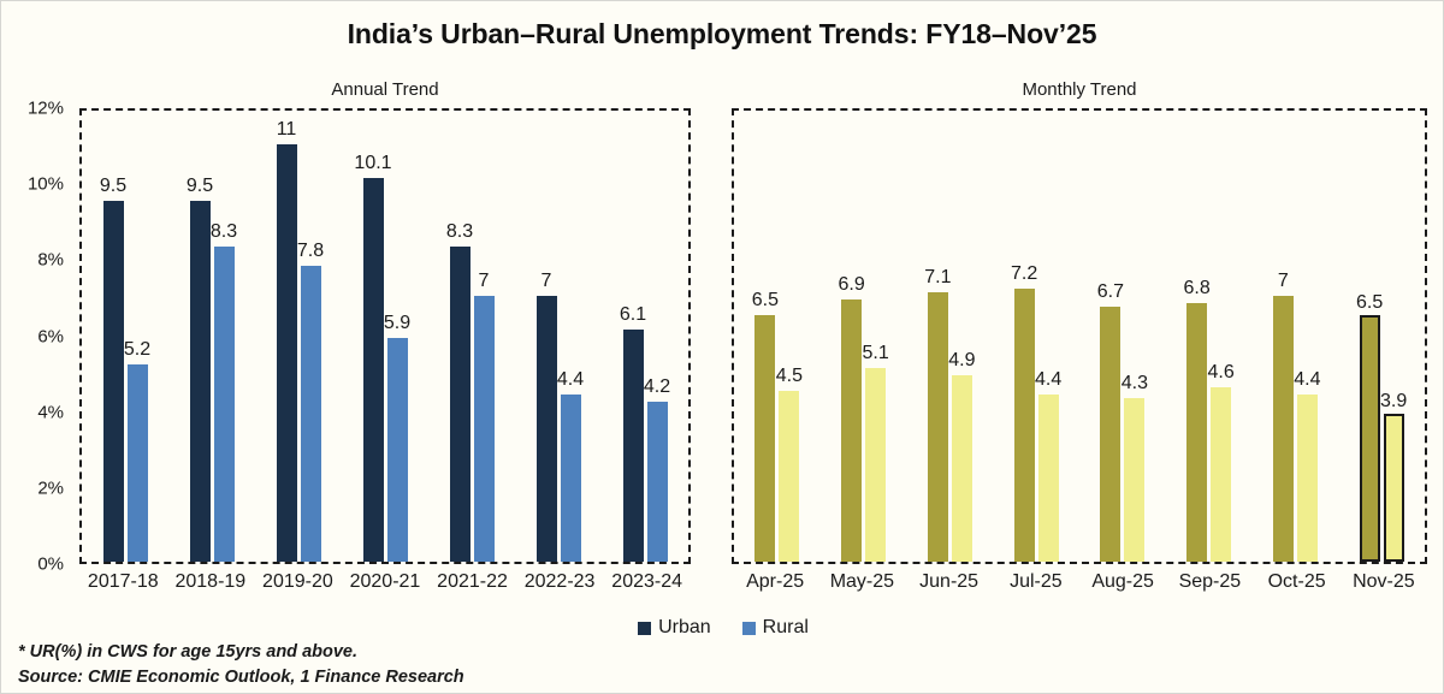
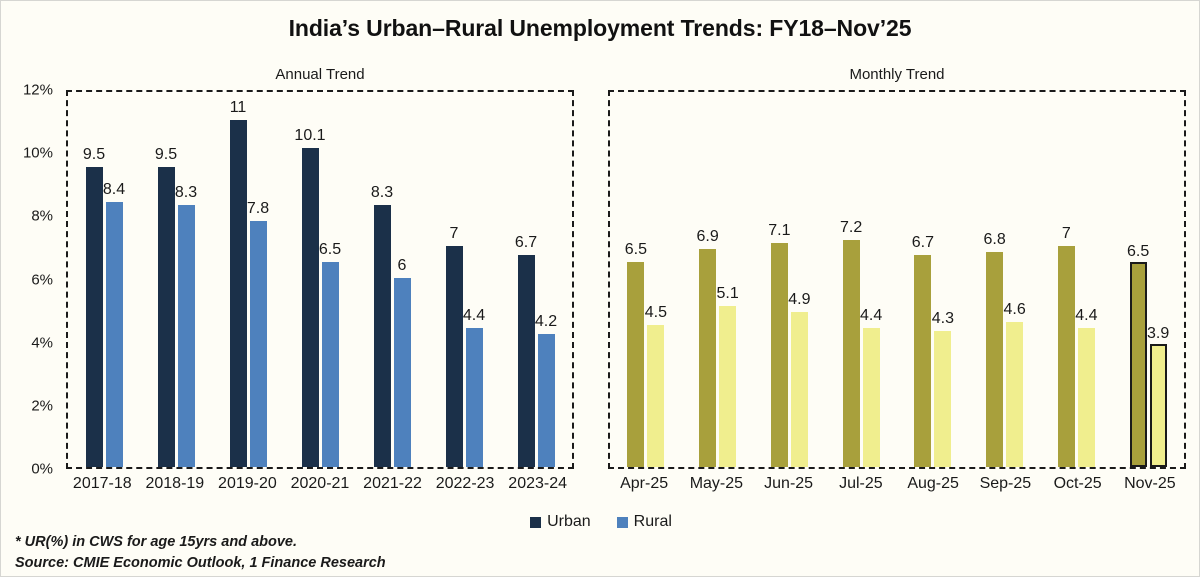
Annual Trend/Rural/2017-18: 5.2 -> 8.4
Annual Trend/Rural/2020-21: 5.9 -> 6.5
Annual Trend/Rural/2021-22: 7 -> 6
Annual Trend/Urban/2023-24: 6.1 -> 6.7
